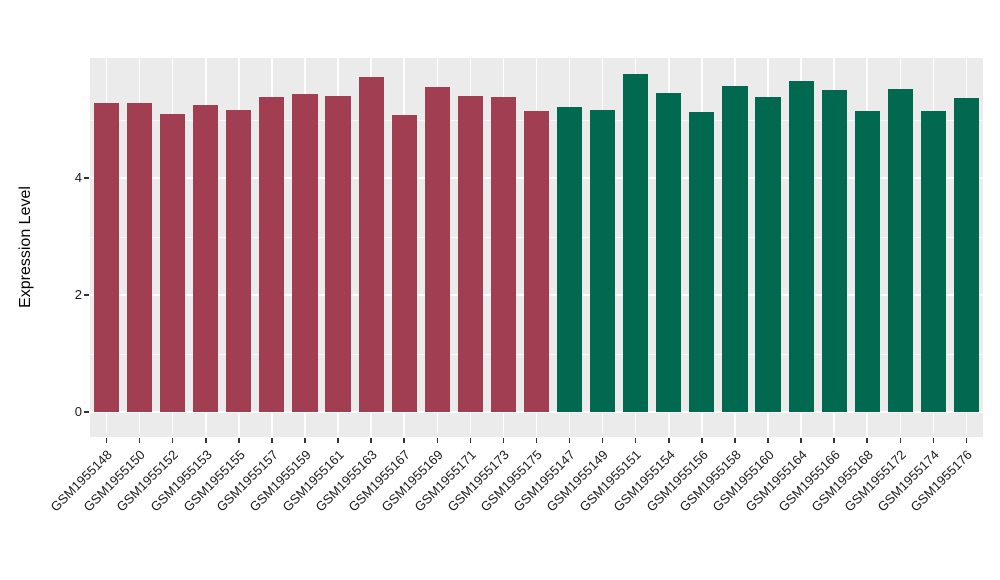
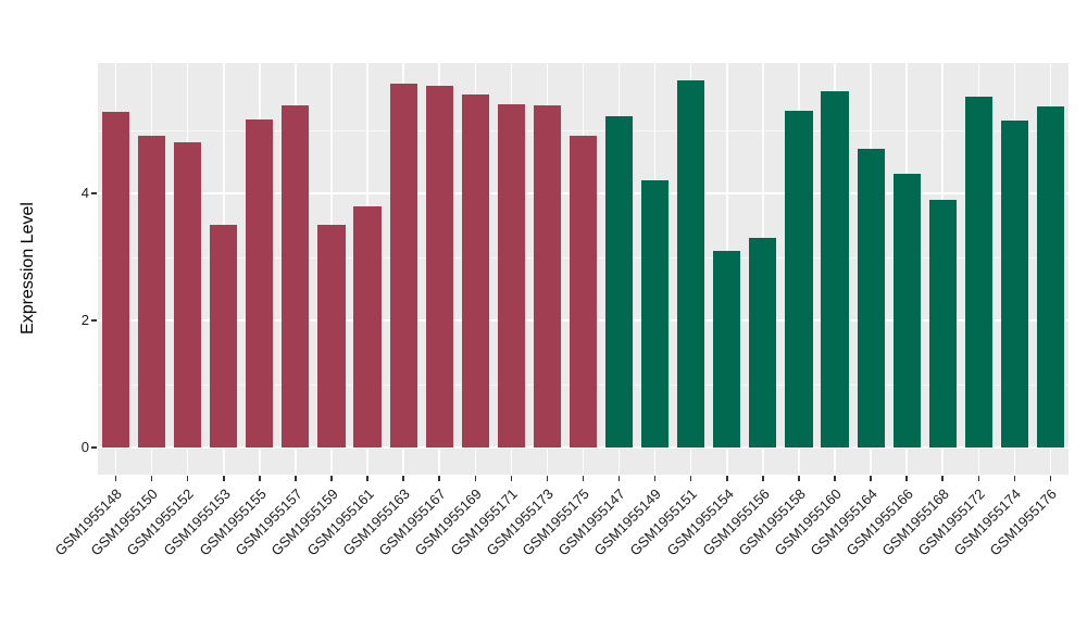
GSM1955150: 5.3 -> 4.9
GSM1955152: 5.1 -> 4.8
GSM1955153: 5.2 -> 3.5
GSM1955159: 5.4 -> 3.5
GSM1955161: 5.4 -> 3.8
GSM1955167: 5.1 -> 5.7
GSM1955175: 5.1 -> 4.9
GSM1955149: 5.2 -> 4.2
GSM1955154: 5.5 -> 3.1
GSM1955156: 5.1 -> 3.3
GSM1955158: 5.6 -> 5.3
GSM1955160: 5.4 -> 5.6
GSM1955164: 5.7 -> 4.7
GSM1955166: 5.5 -> 4.3
GSM1955168: 5.1 -> 3.9
